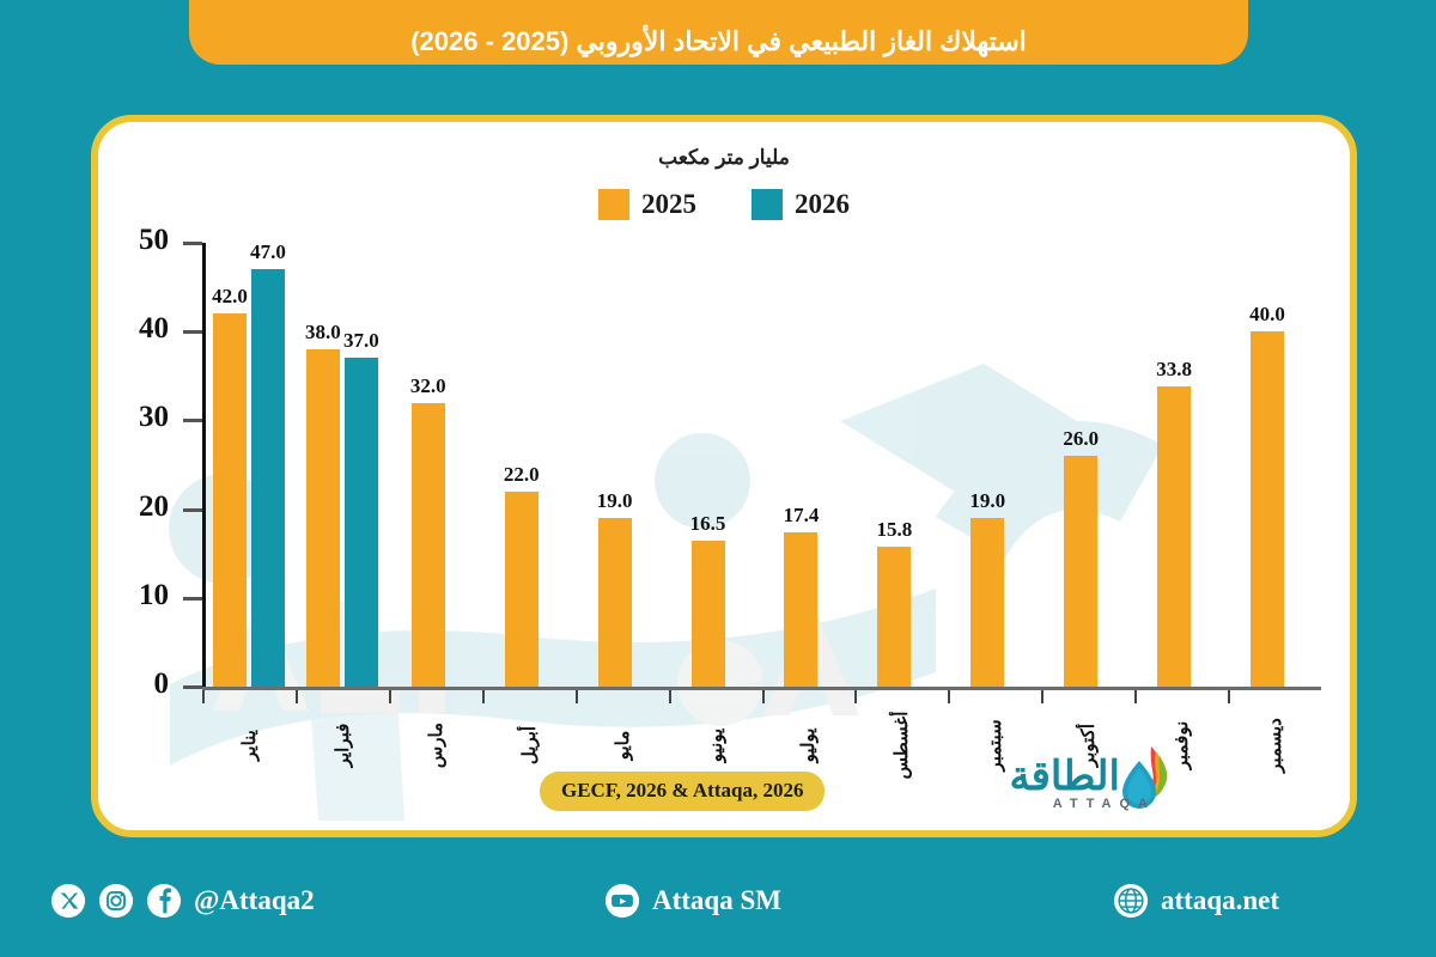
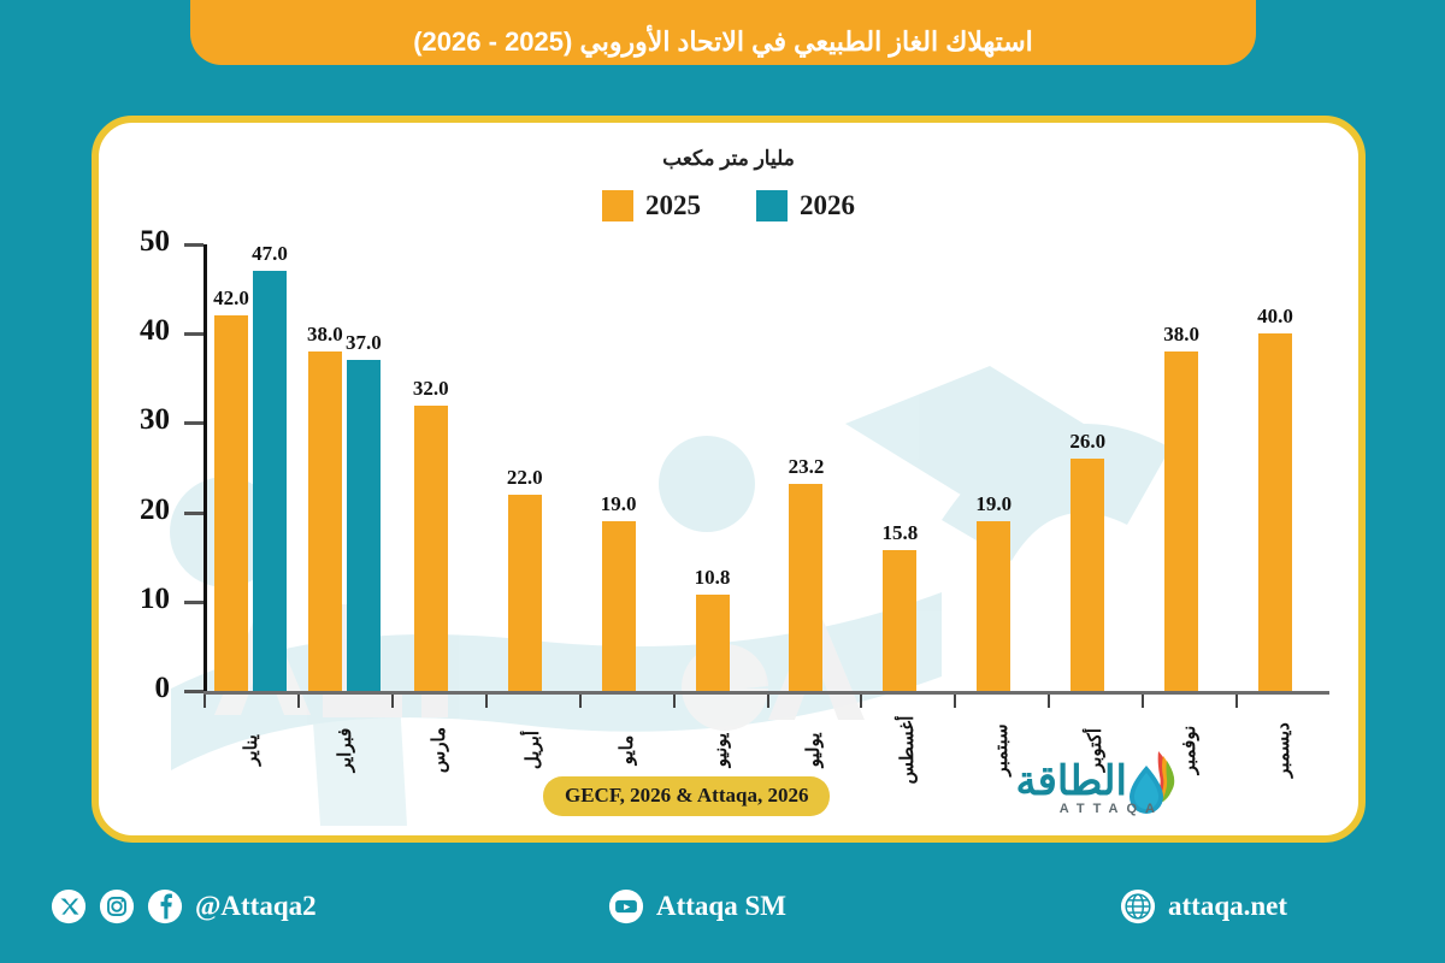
2025/يونيو: 16.5 -> 10.8
2025/يوليو: 17.4 -> 23.2
2025/نوفمبر: 33.8 -> 38.0
